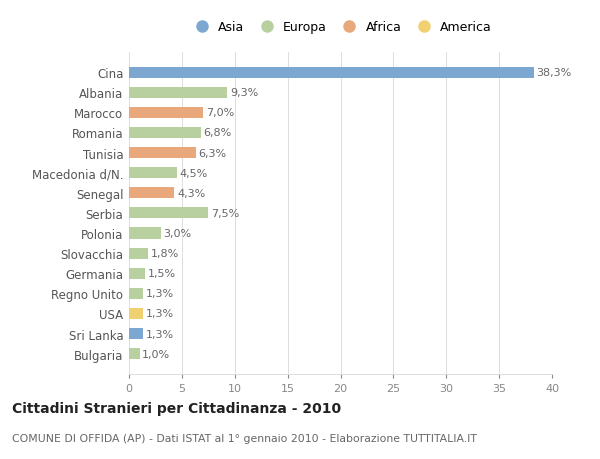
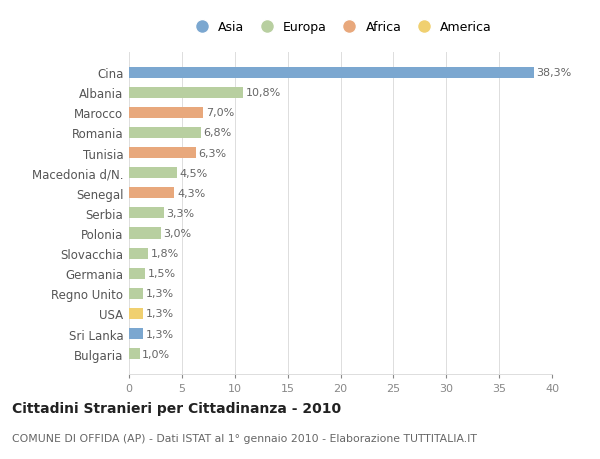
Albania: 9,3% -> 10,8%
Serbia: 7,5% -> 3,3%
